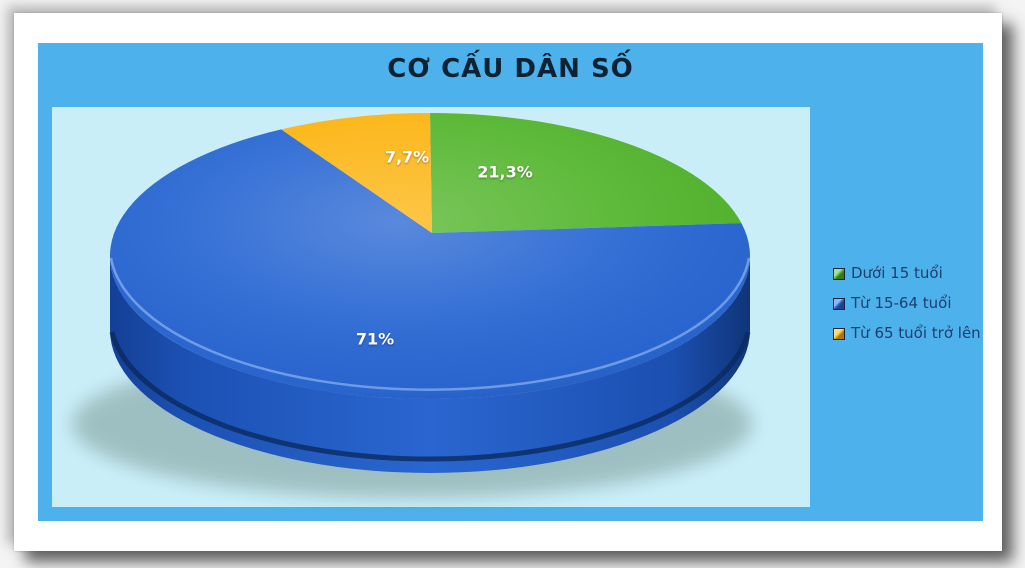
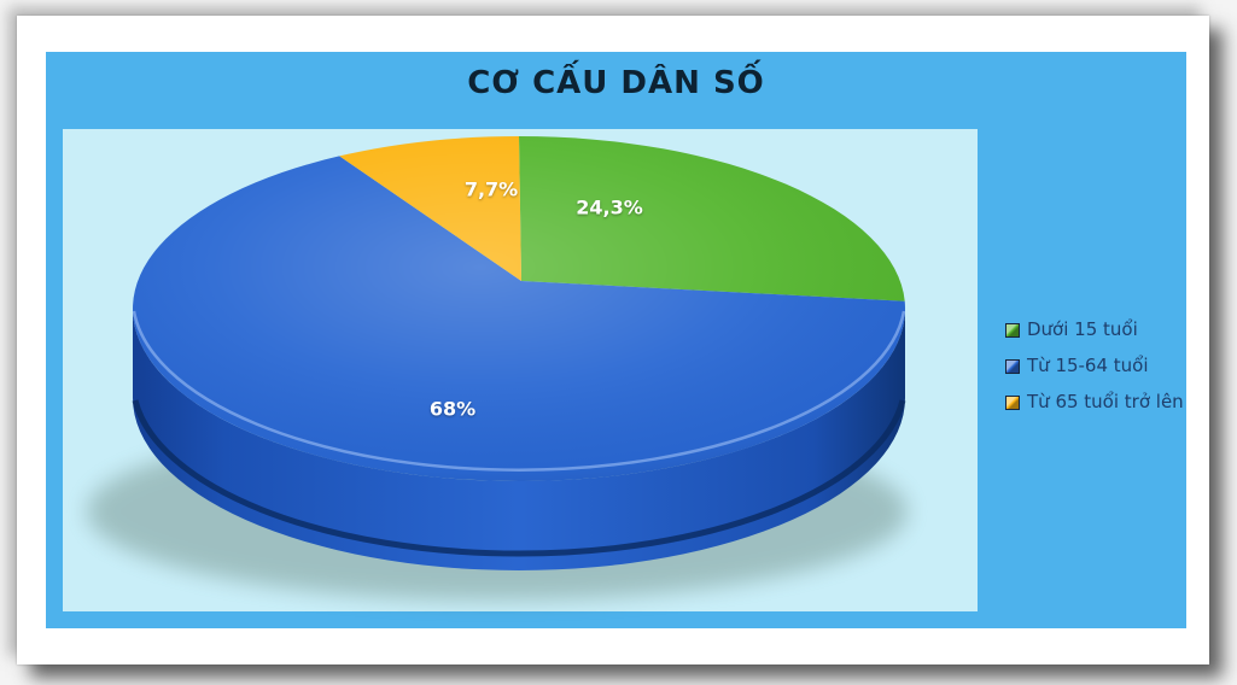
Dưới 15 tuổi: 21,3% -> 24,3%
Từ 15-64 tuổi: 71% -> 68%
